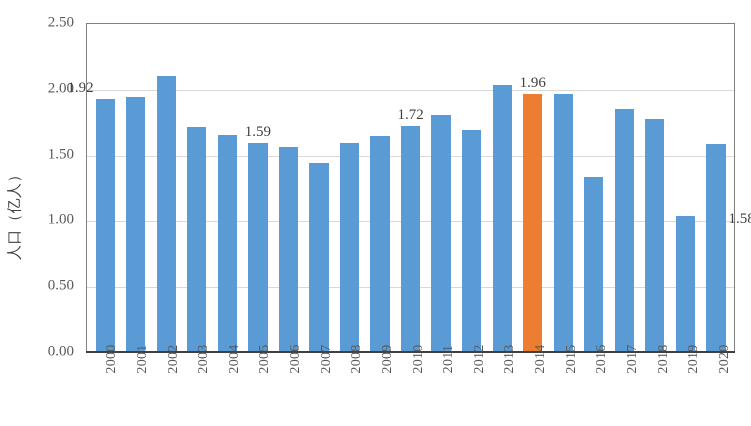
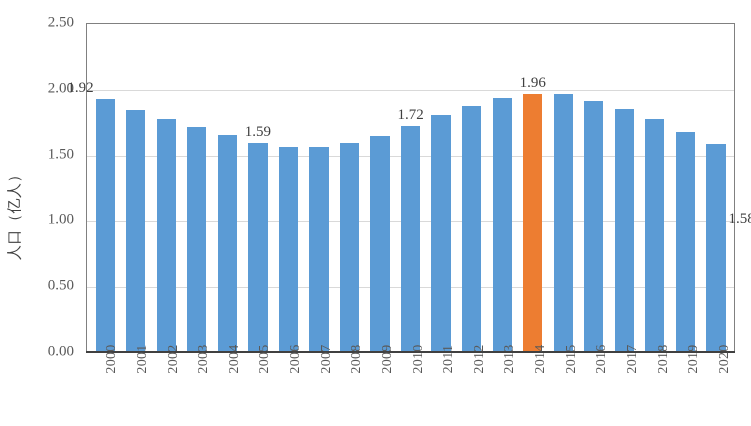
2001: 1.94 -> 1.84
2002: 2.10 -> 1.77
2007: 1.44 -> 1.56
2012: 1.69 -> 1.87
2013: 2.03 -> 1.93
2016: 1.33 -> 1.91
2019: 1.03 -> 1.67
